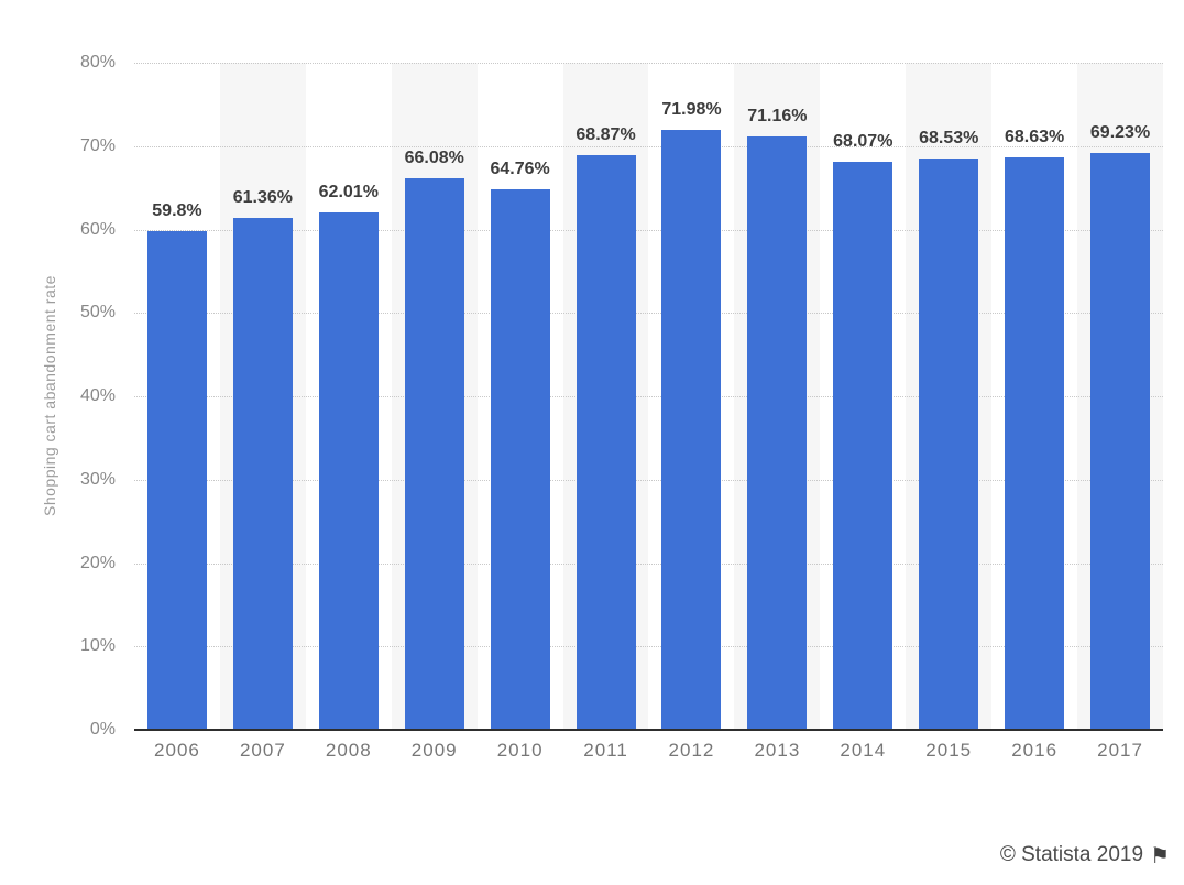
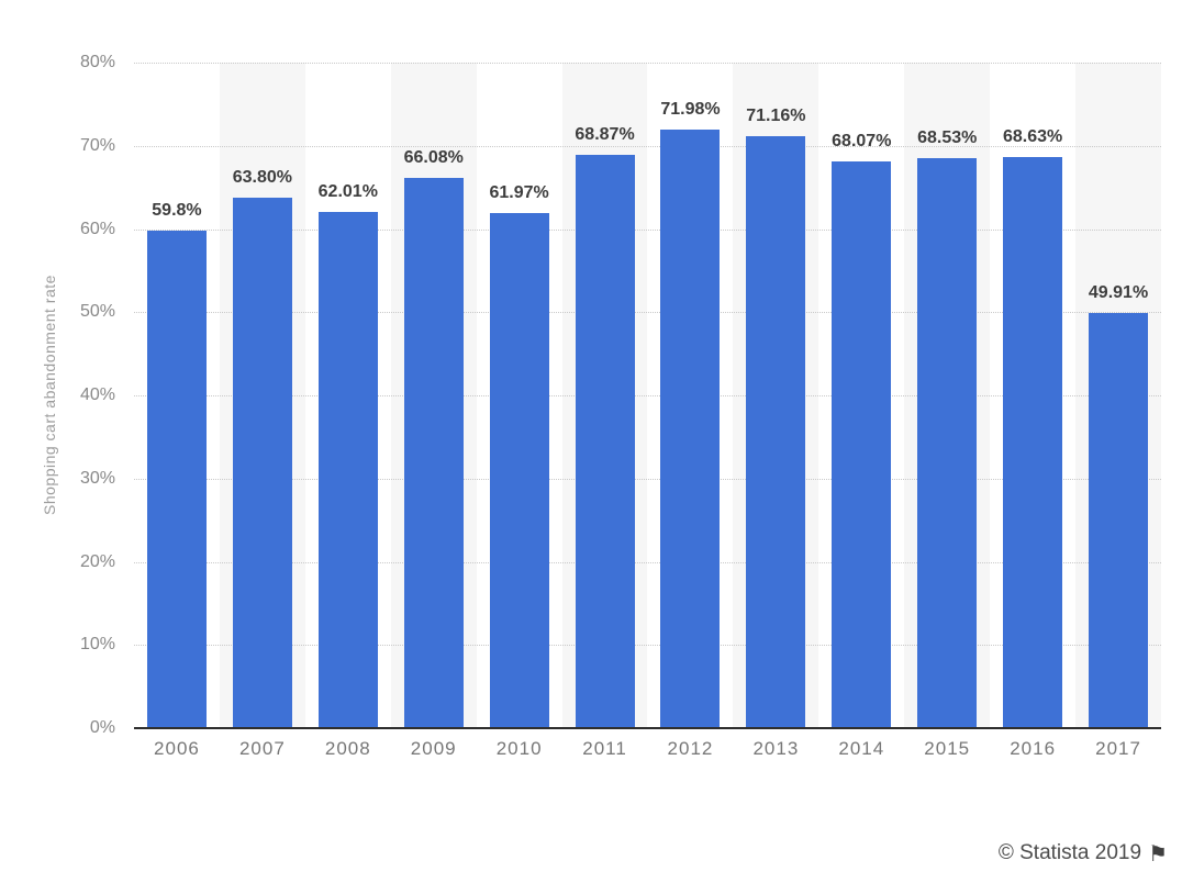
2007: 61.36% -> 63.80%
2010: 64.76% -> 61.97%
2017: 69.23% -> 49.91%
